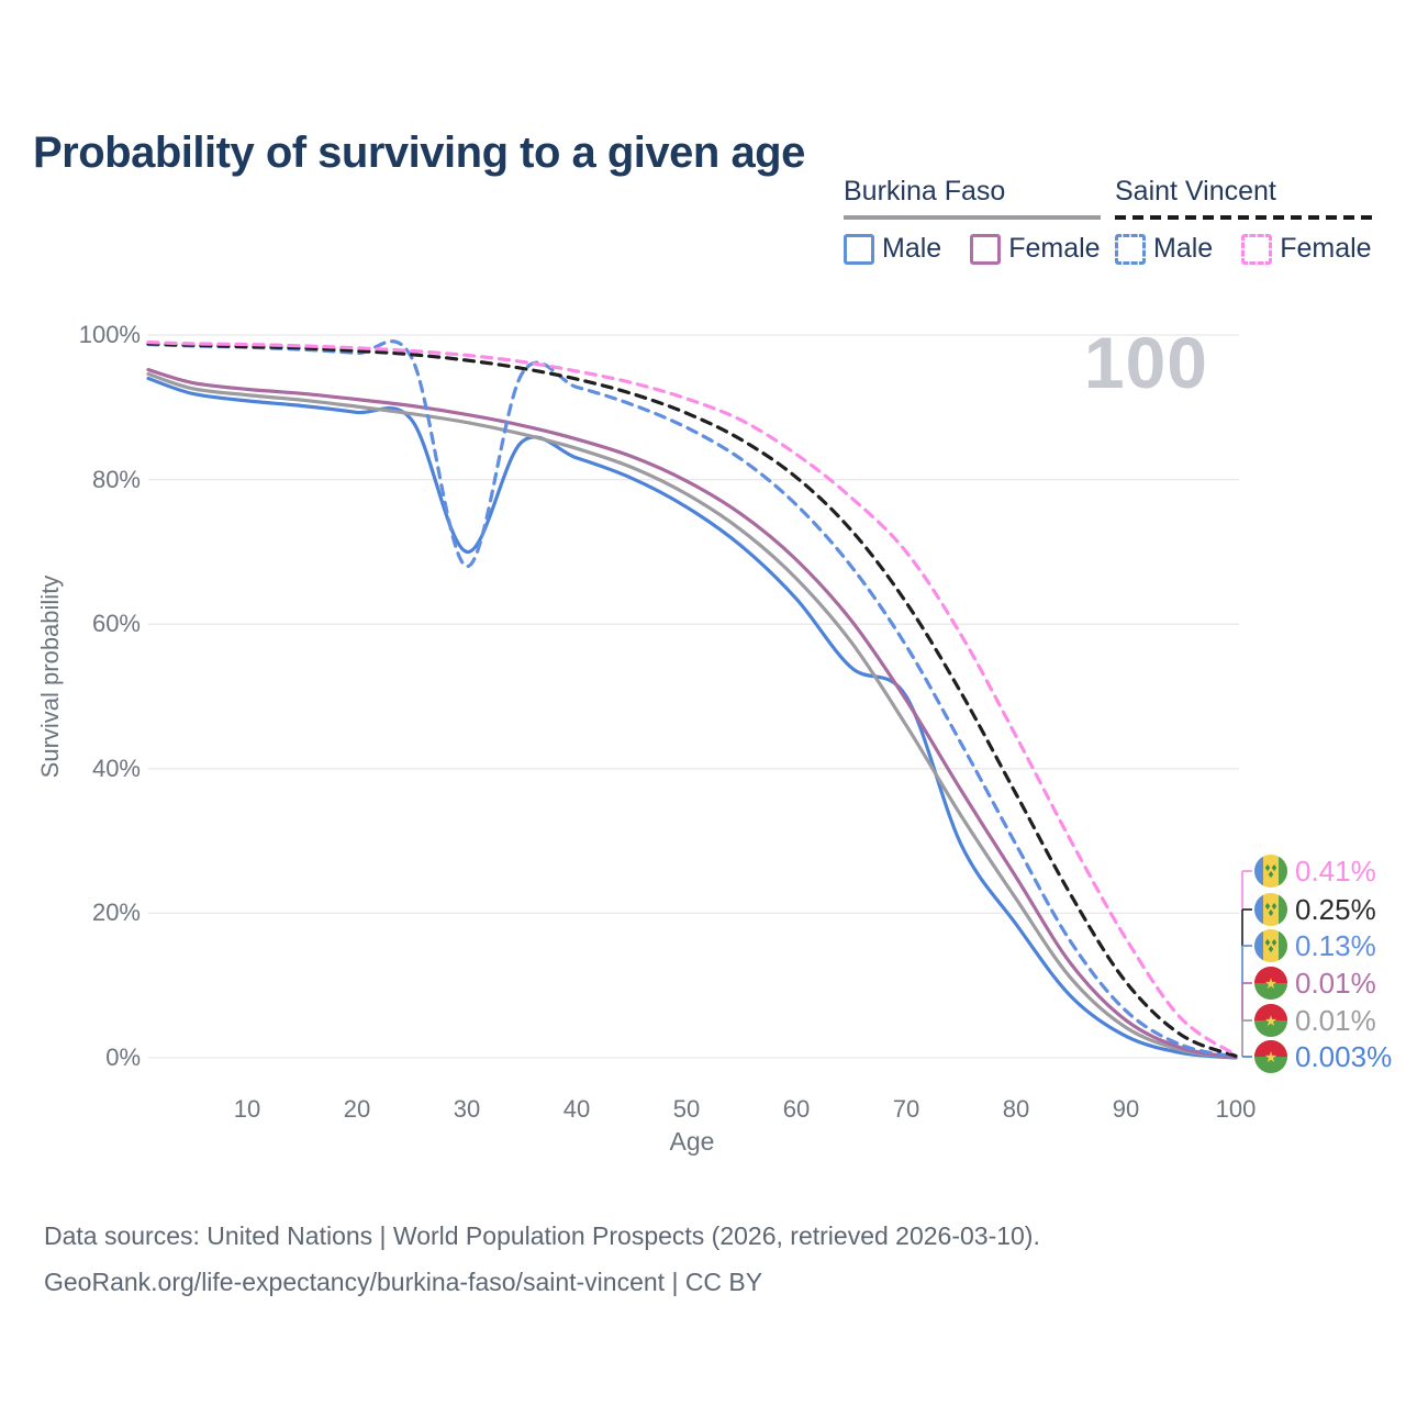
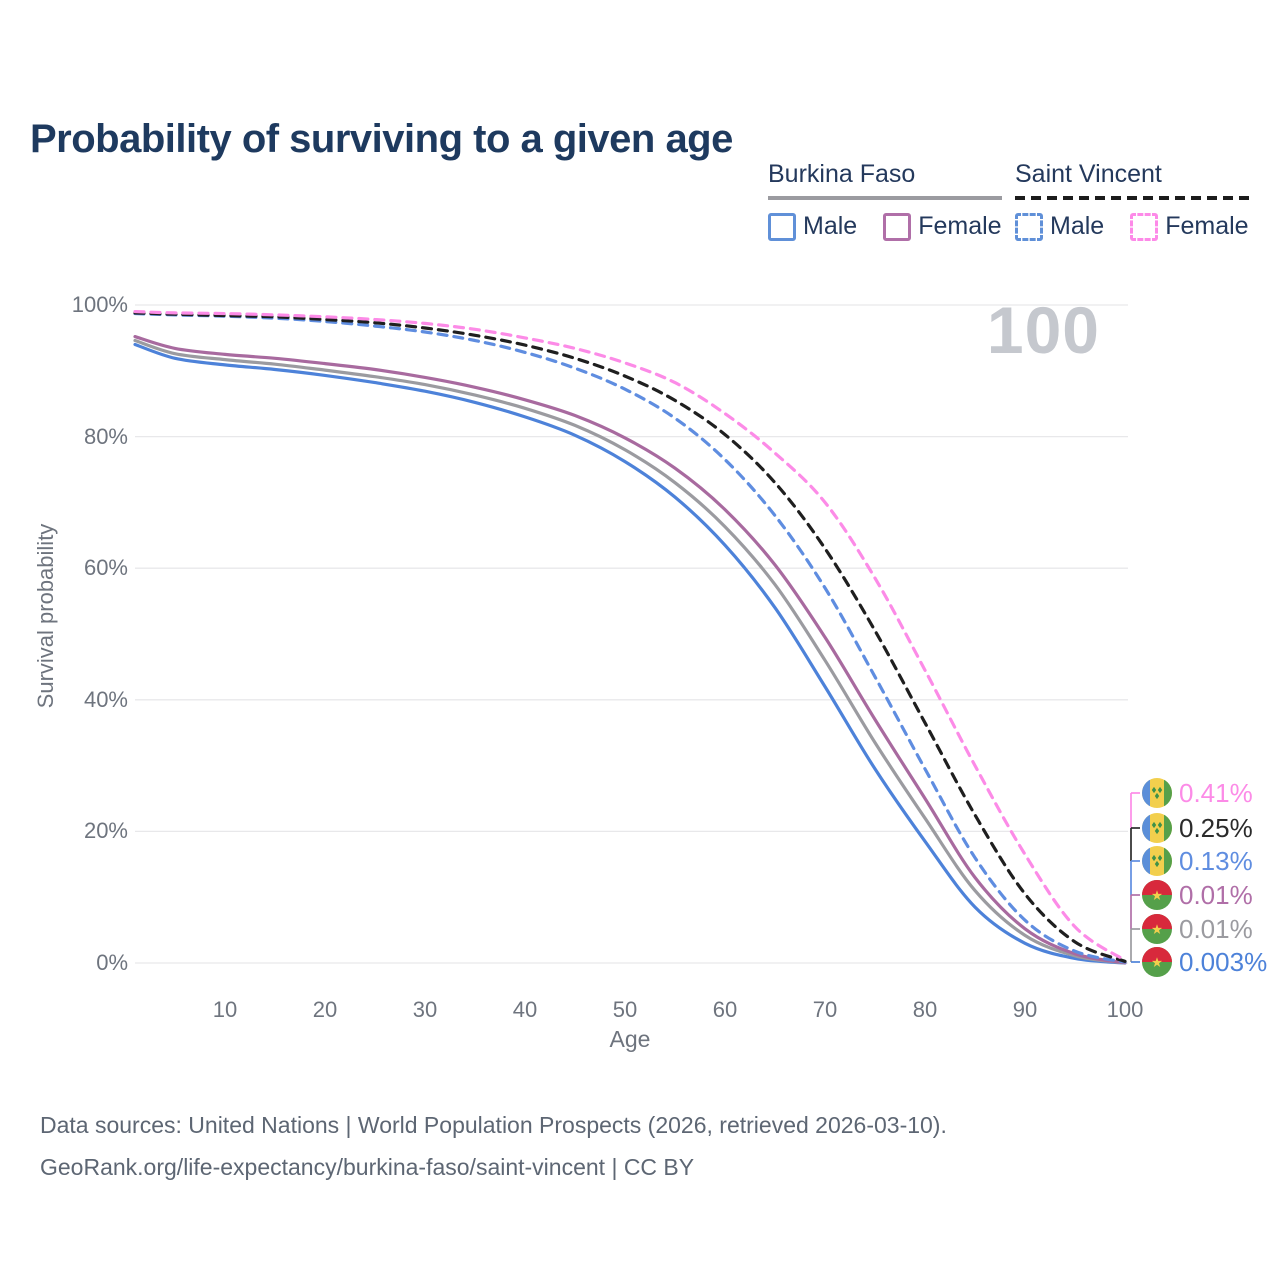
Burkina Faso Male/30: 70% -> 87%
Saint Vincent Male/30: 68% -> 96%
Burkina Faso Male/70: 50% -> 42%
